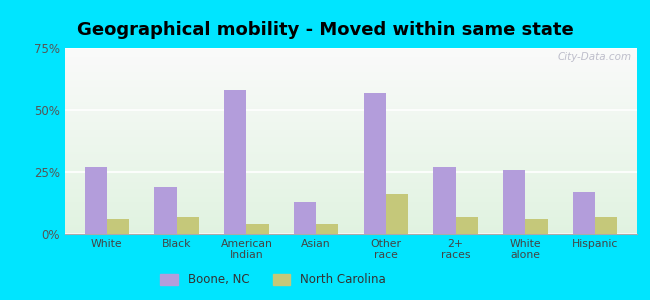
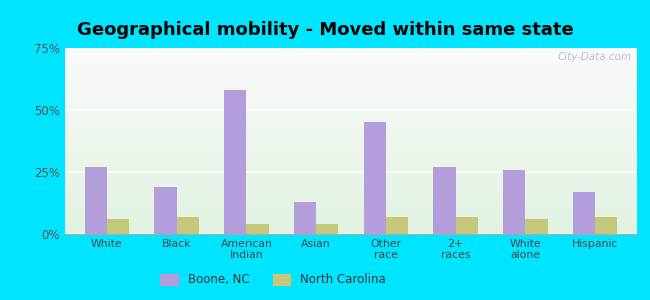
Boone, NC/Other race: 57% -> 45%
North Carolina/Other race: 16% -> 7%
